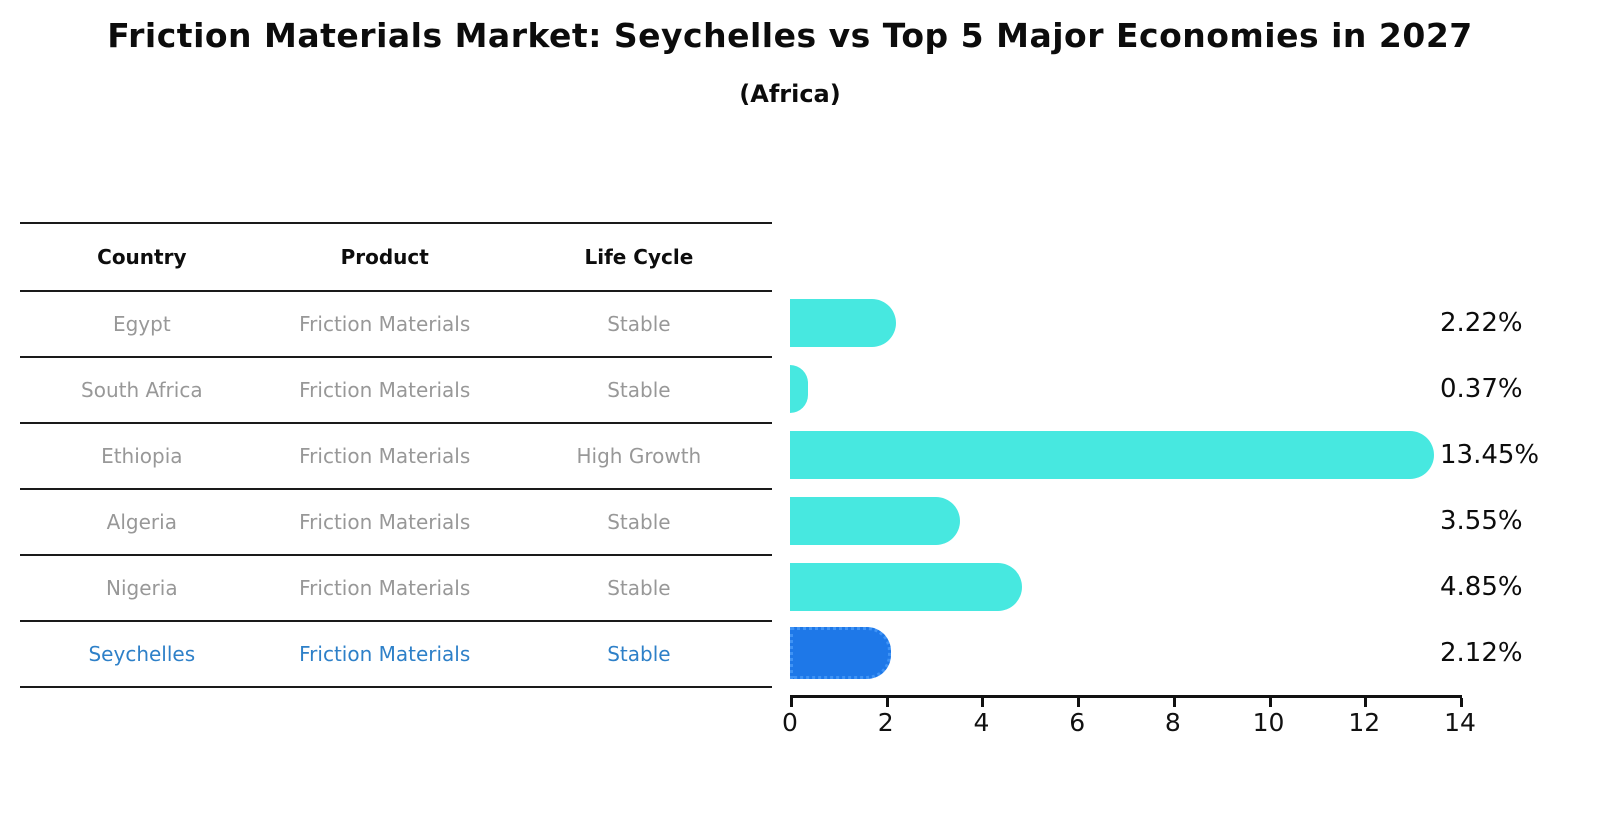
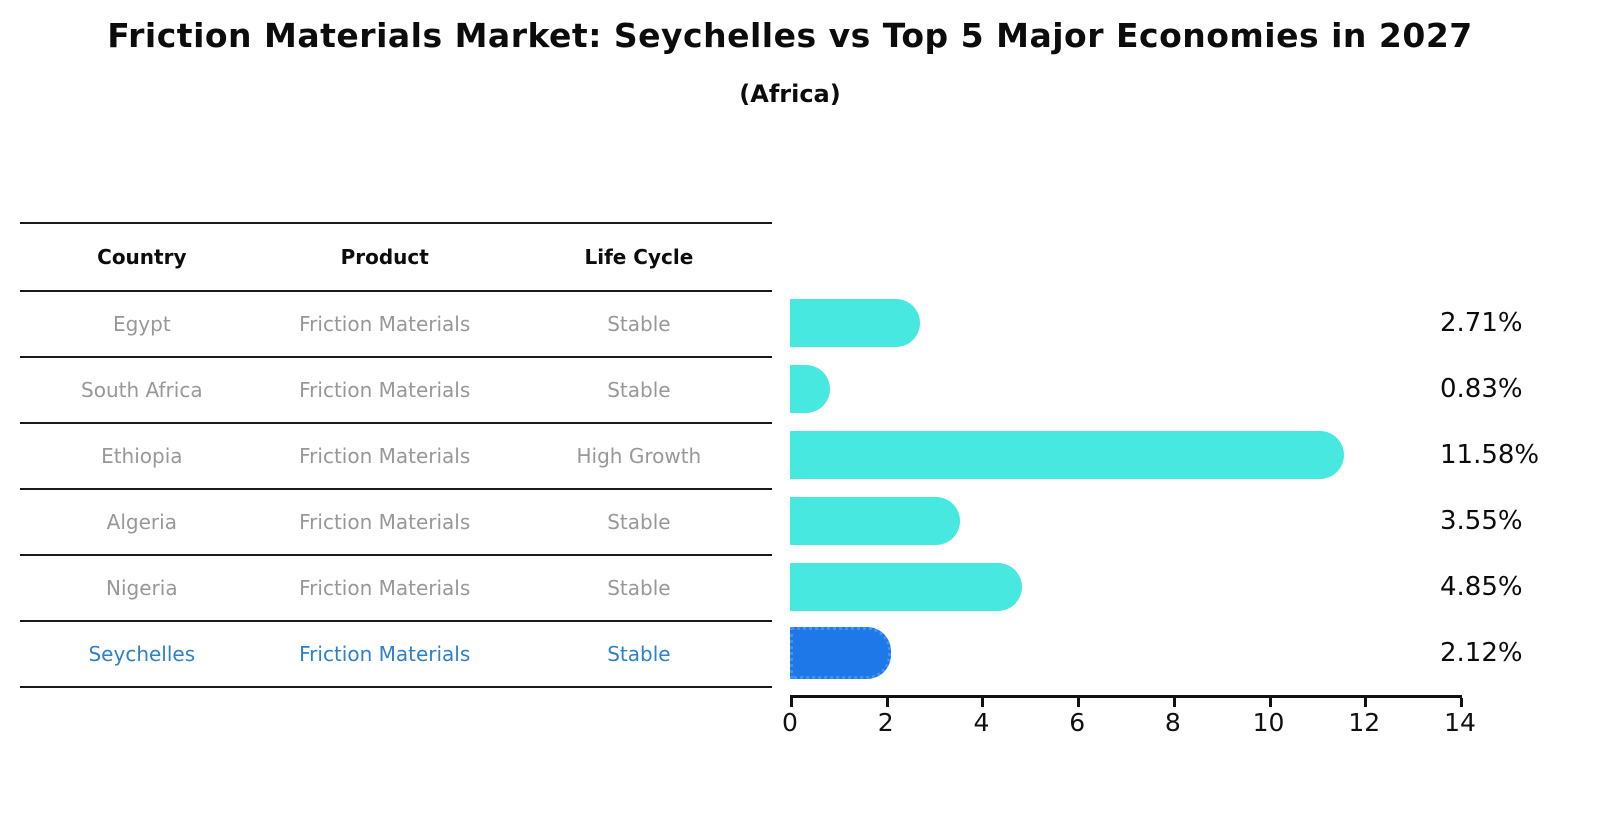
Egypt: 2.22% -> 2.71%
South Africa: 0.37% -> 0.83%
Ethiopia: 13.45% -> 11.58%
